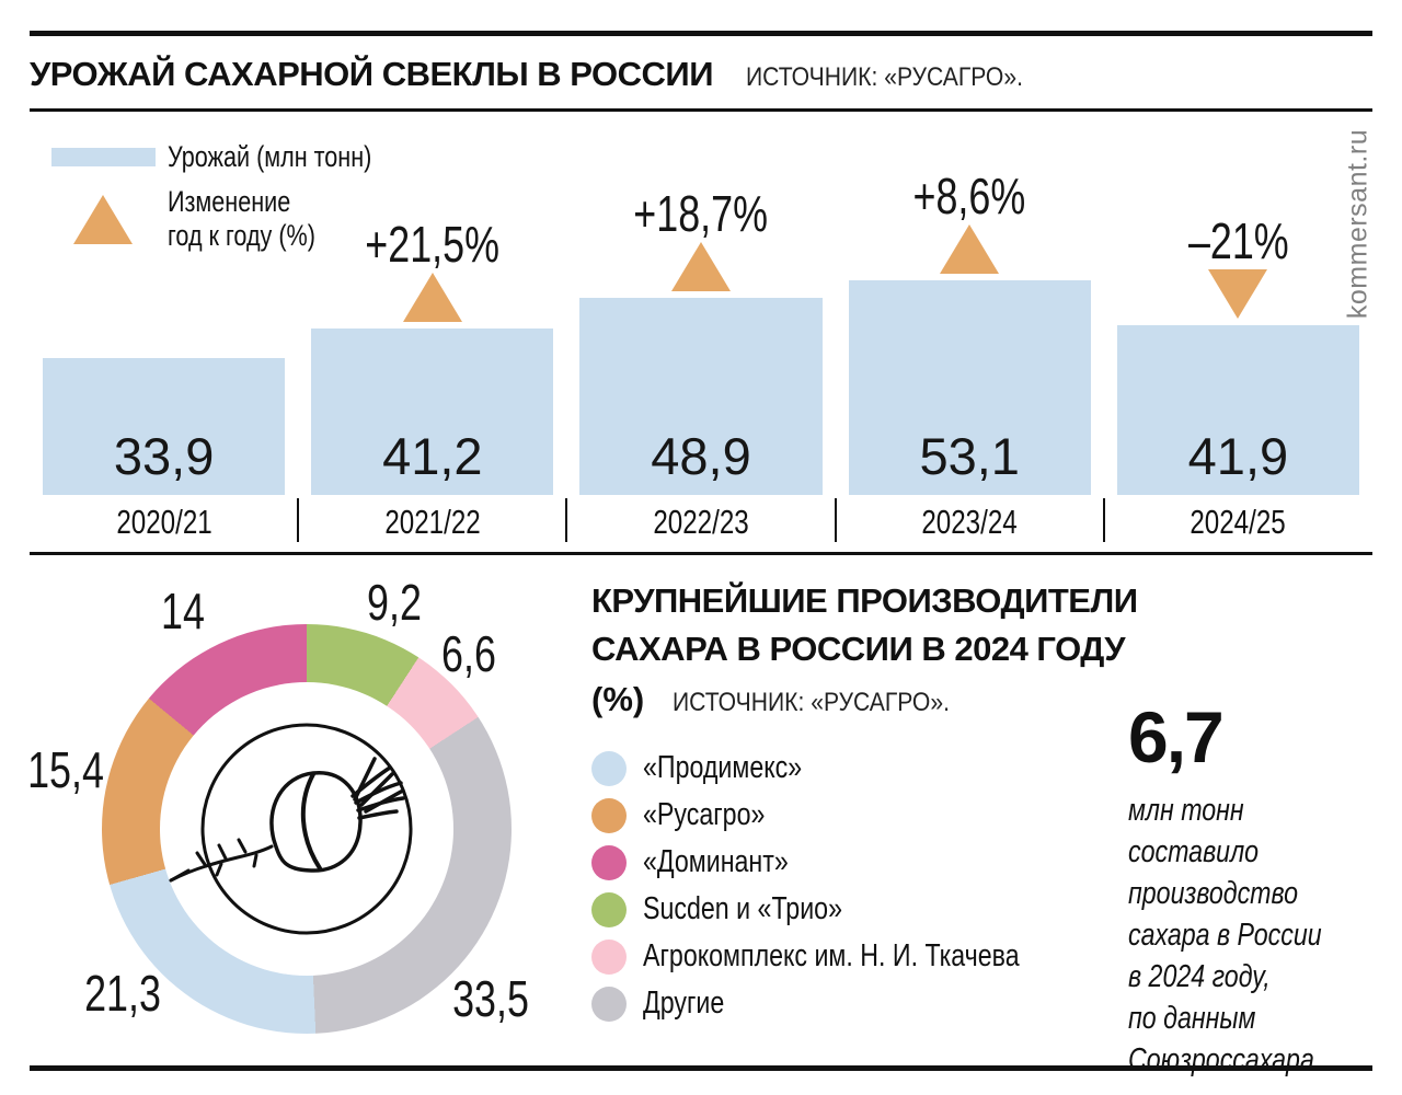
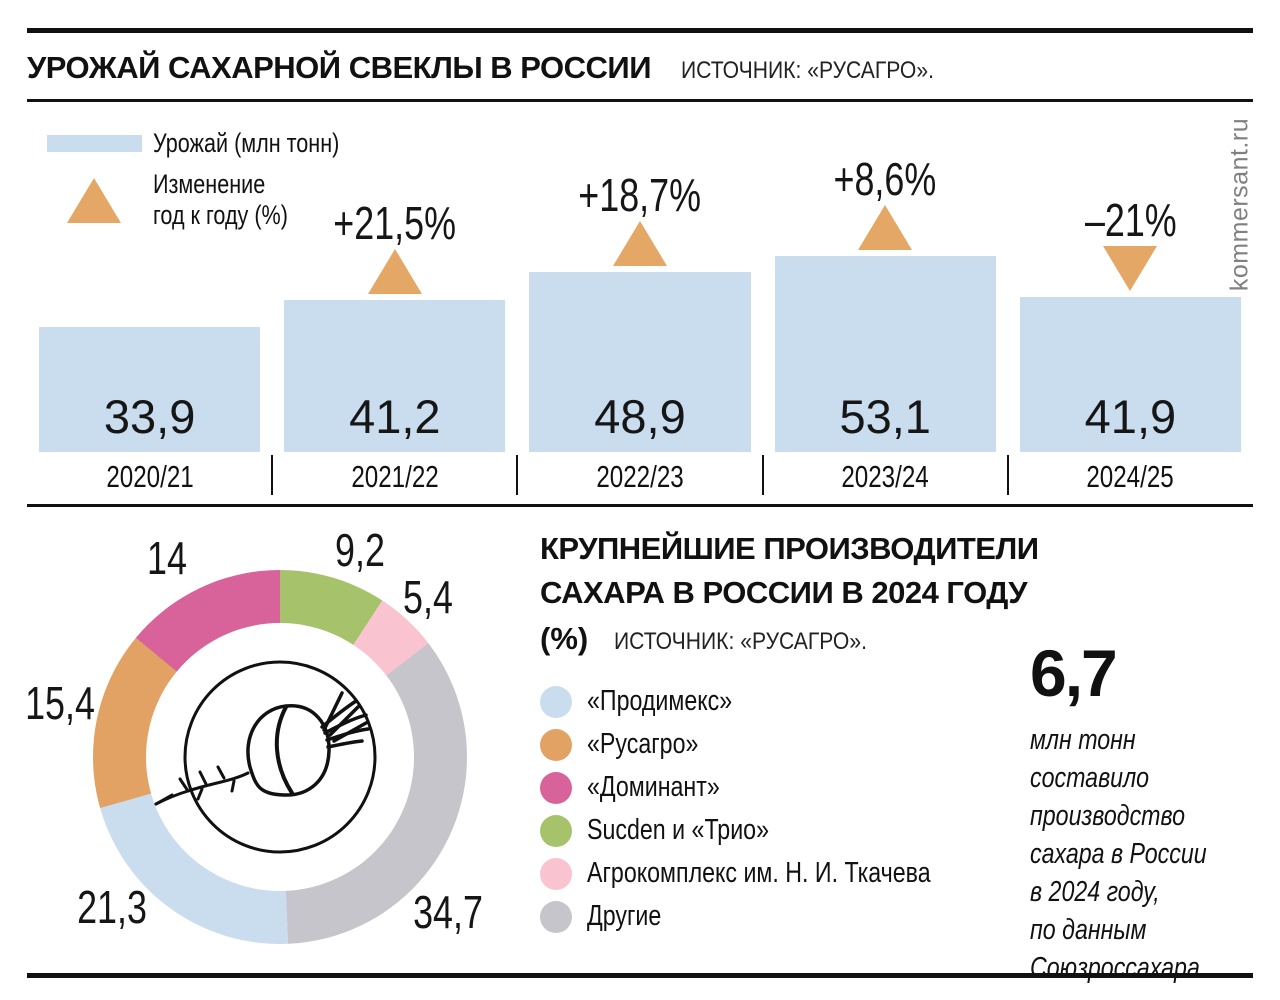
КРУПНЕЙШИЕ ПРОИЗВОДИТЕЛИ САХАРА В РОССИИ В 2024 ГОДУ (%)/Агрокомплекс им. Н. И. Ткачева: 6,6 -> 5,4
КРУПНЕЙШИЕ ПРОИЗВОДИТЕЛИ САХАРА В РОССИИ В 2024 ГОДУ (%)/Другие: 33,5 -> 34,7
